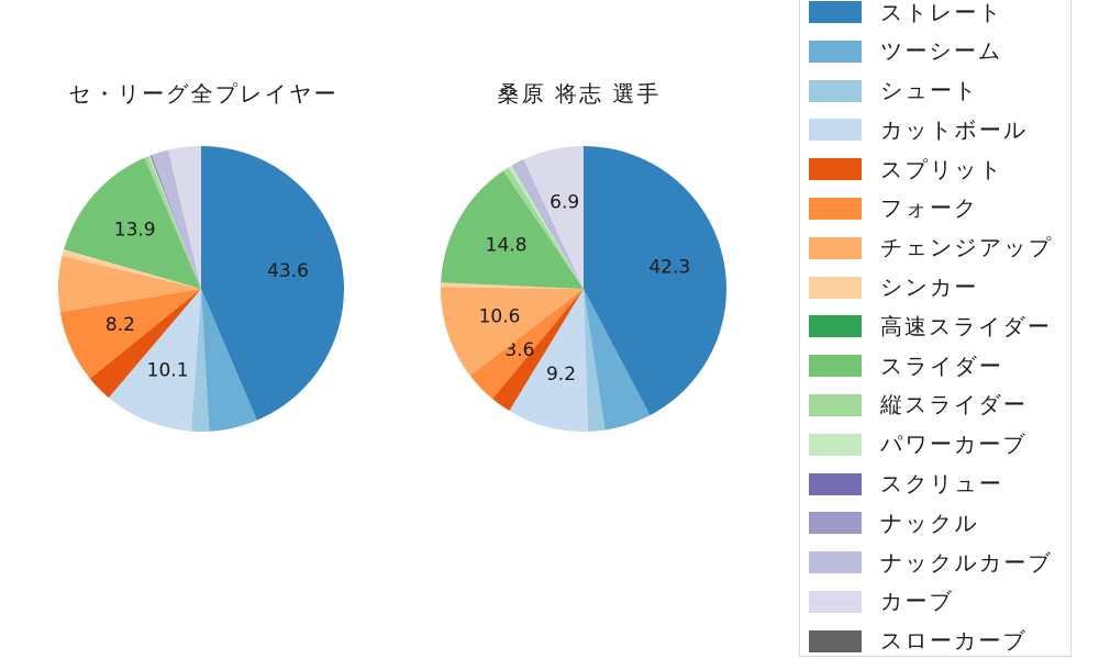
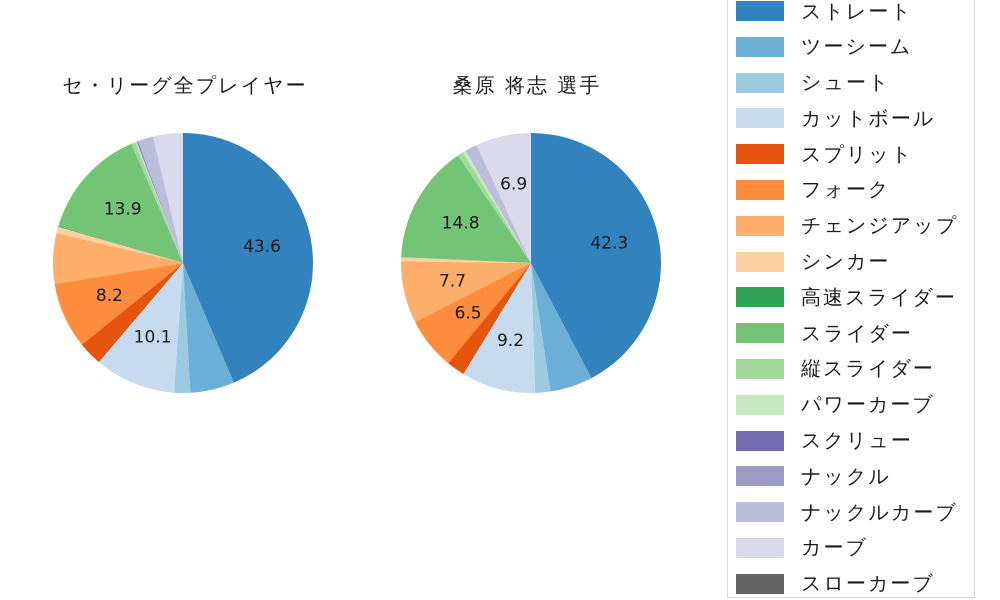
桑原 将志 選手/フォーク: 3.6 -> 6.5
桑原 将志 選手/チェンジアップ: 10.6 -> 7.7
